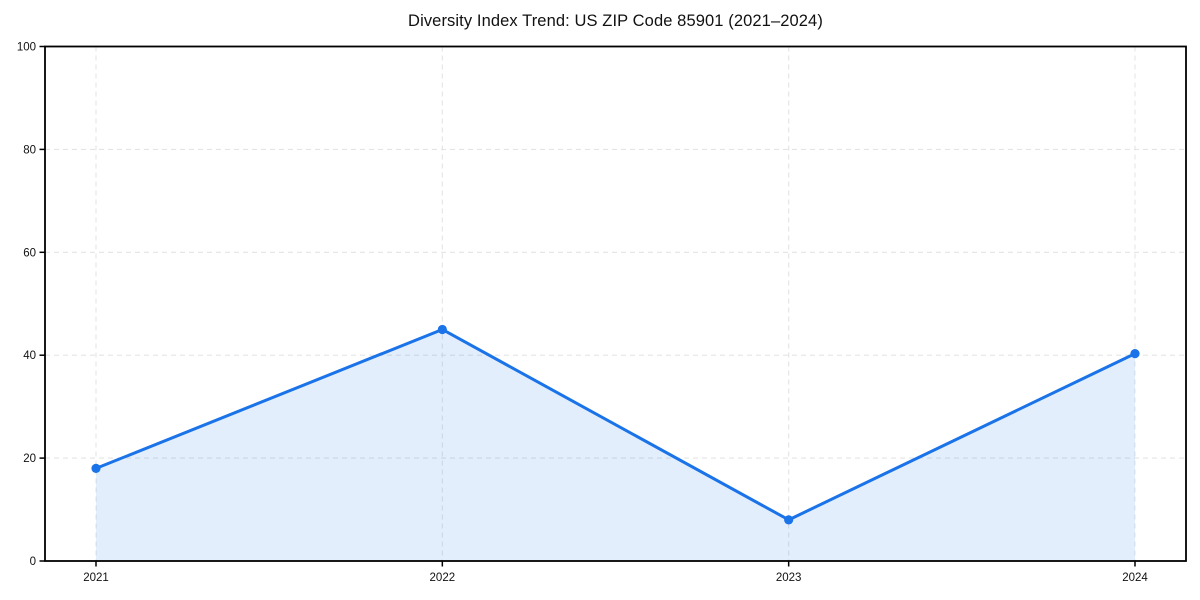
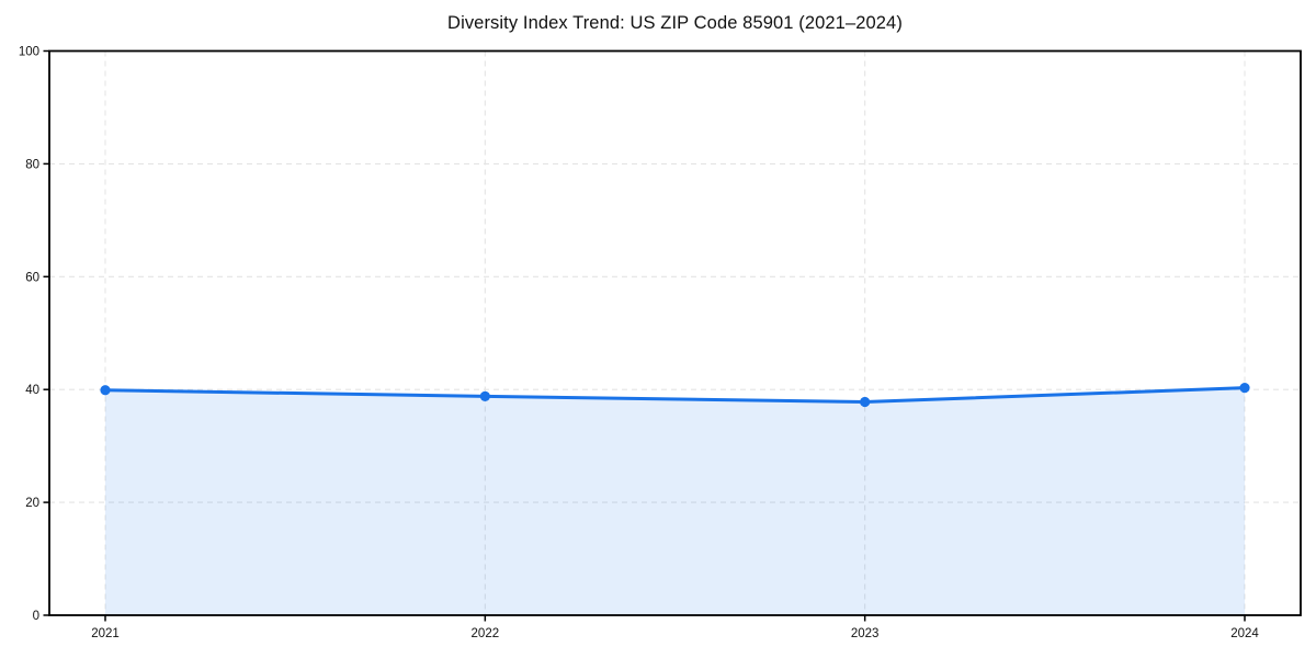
2021: 18 -> 40
2022: 45 -> 39
2023: 8 -> 38
